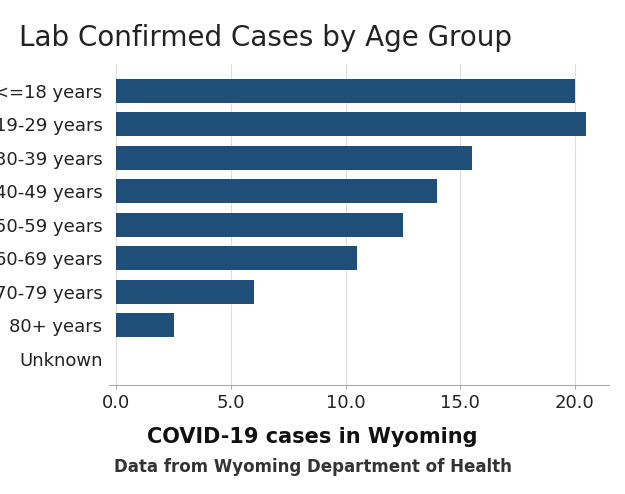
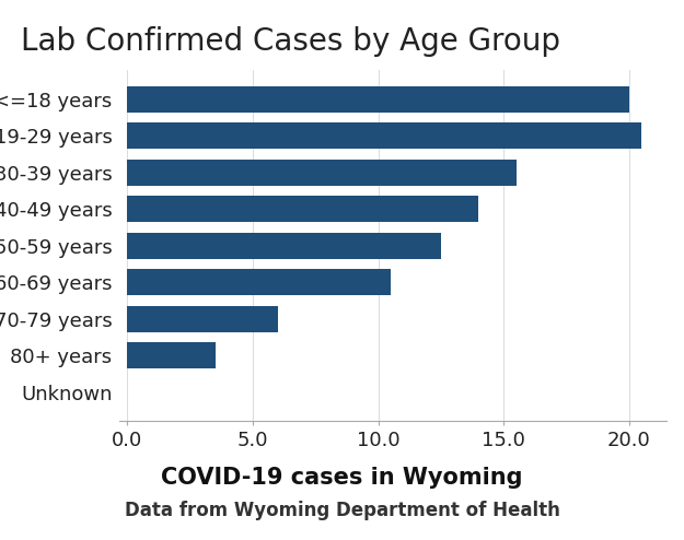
80+ years: 2.5 -> 3.5
